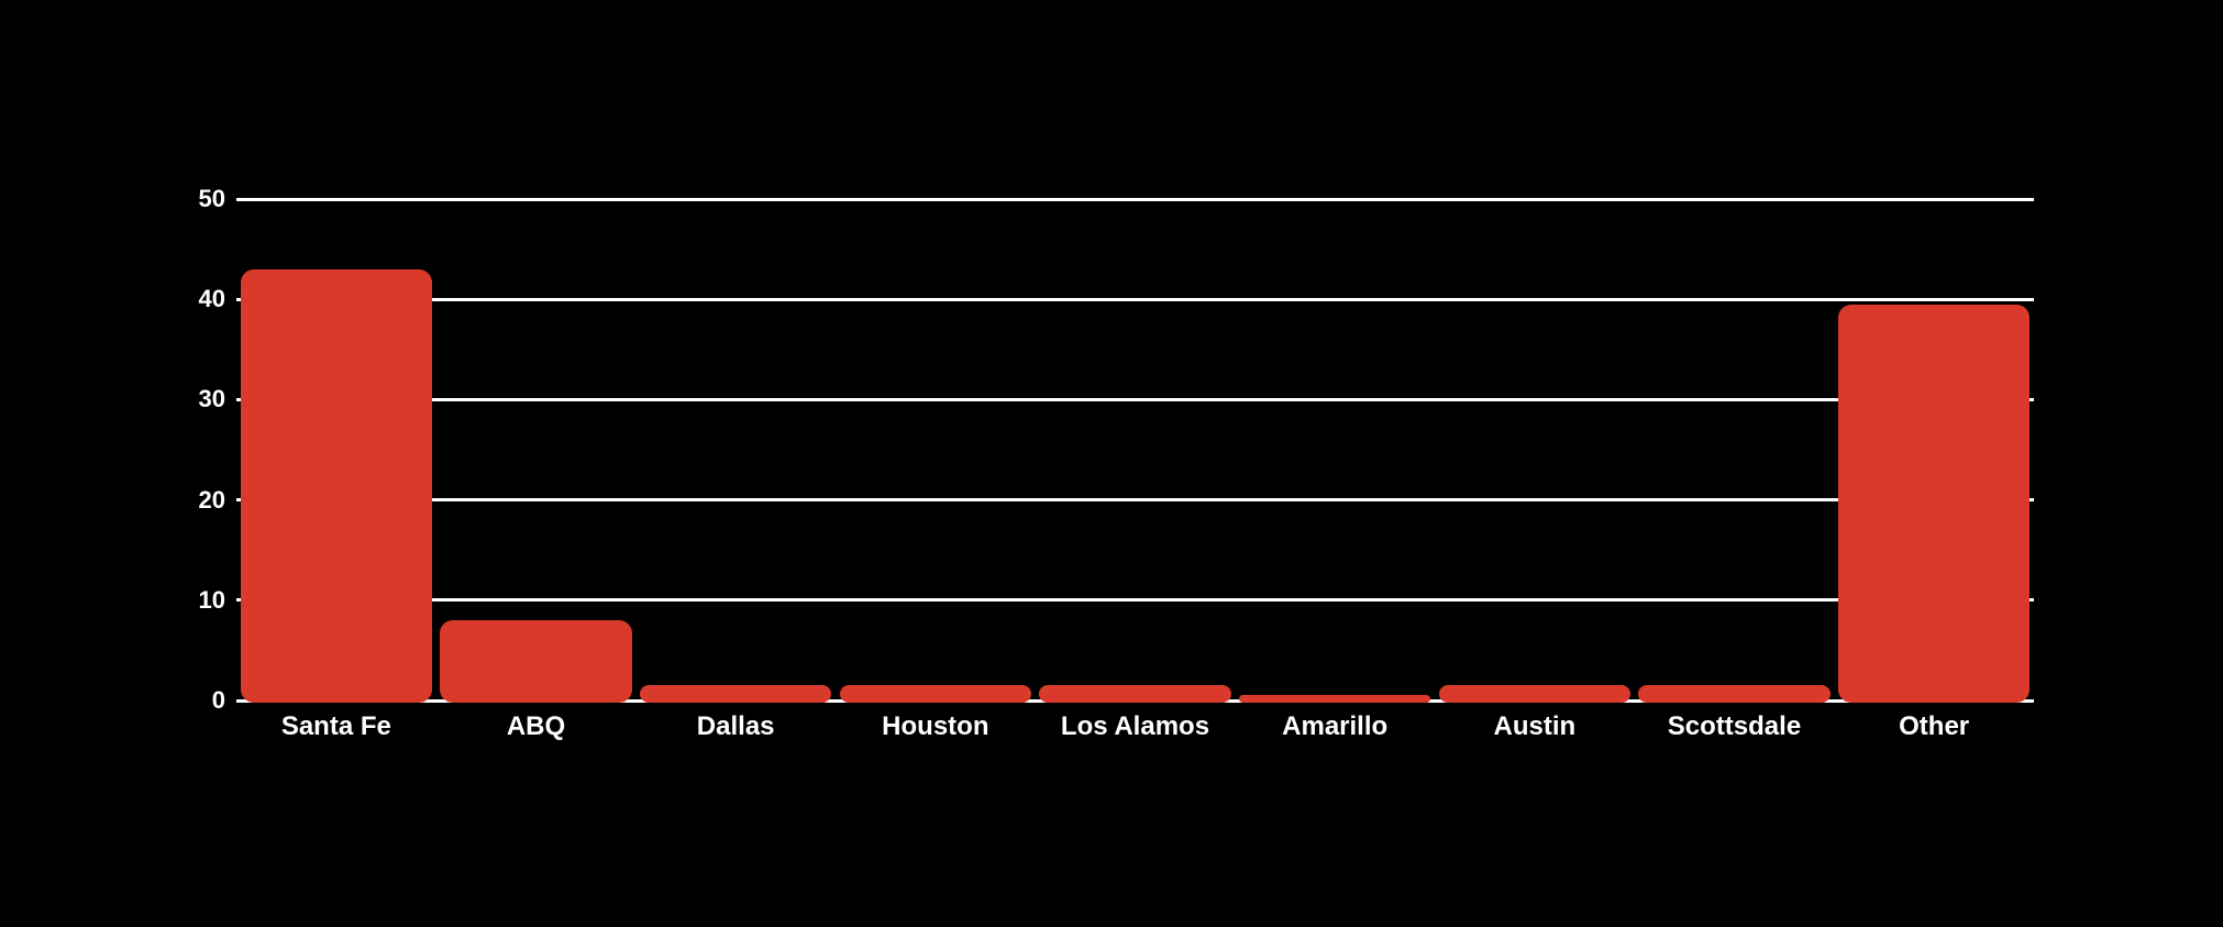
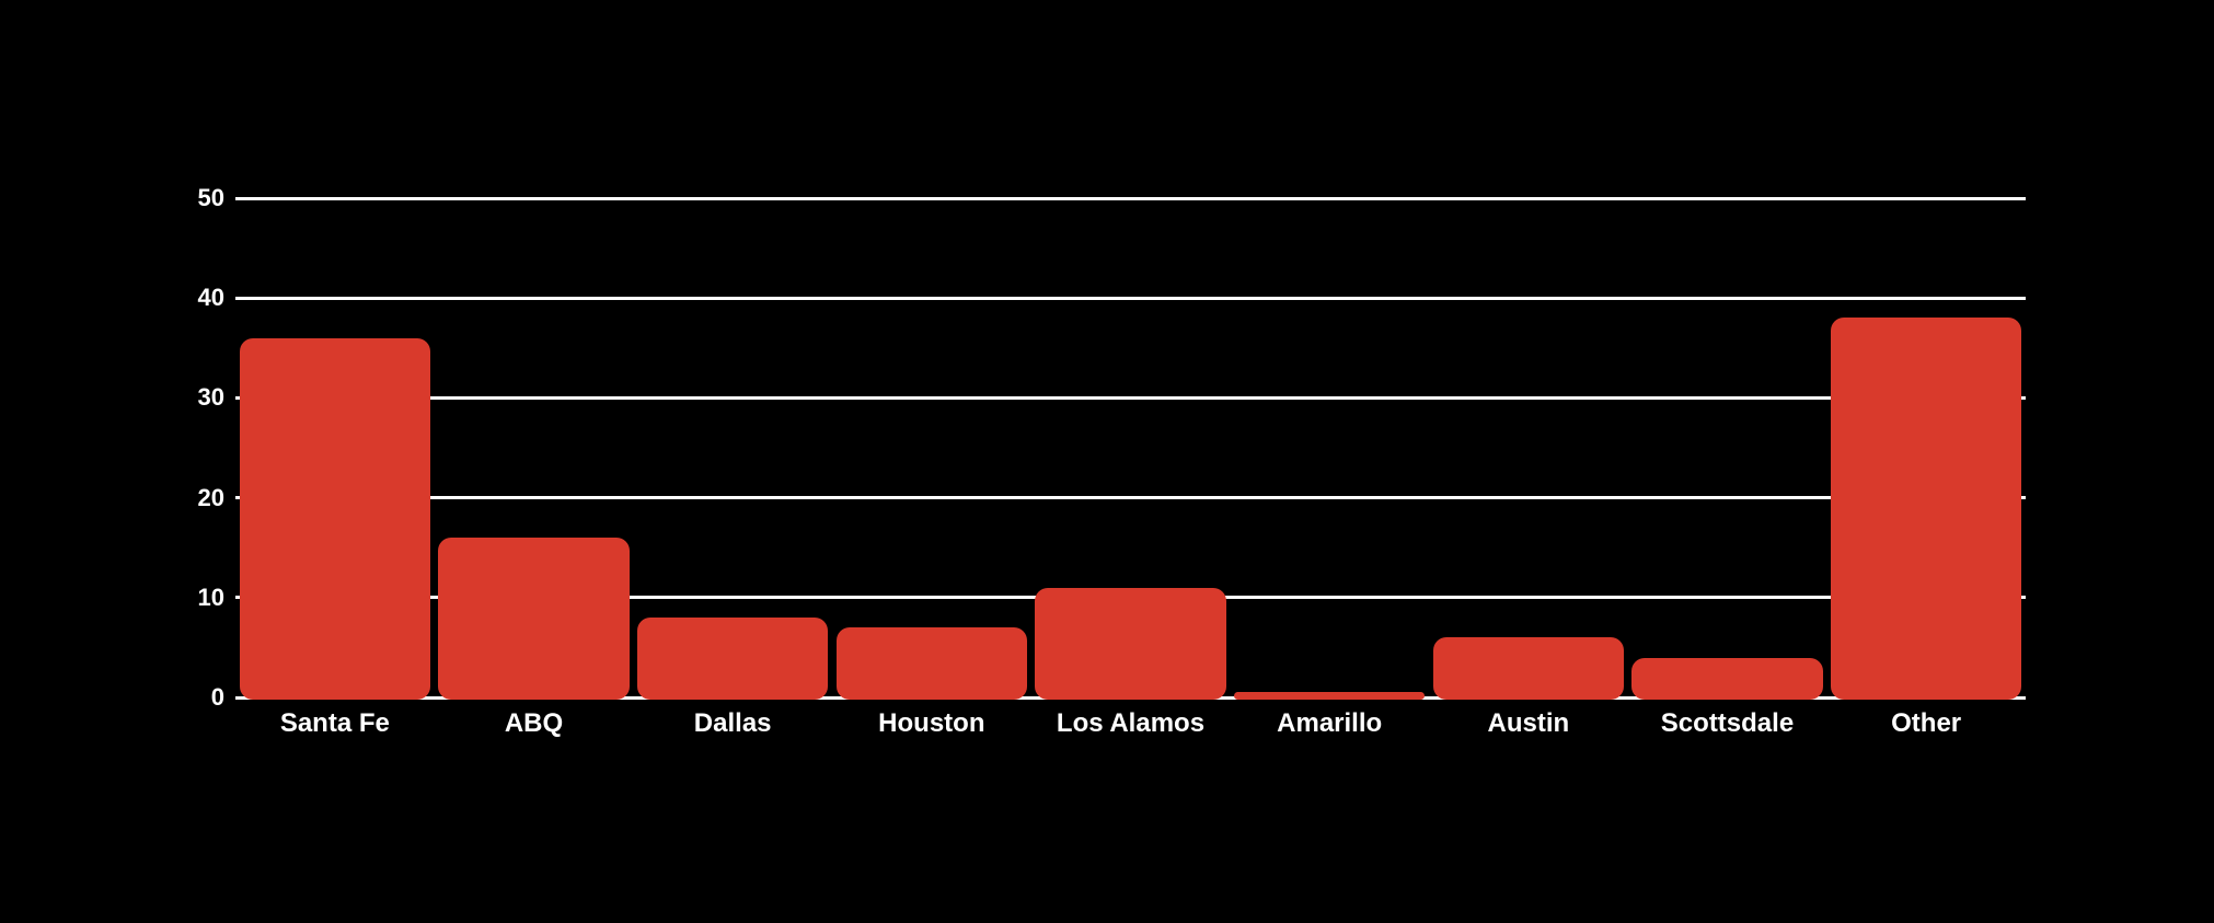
Santa Fe: 43 -> 36
ABQ: 8 -> 16
Dallas: 2 -> 8
Houston: 2 -> 7
Los Alamos: 2 -> 11
Austin: 2 -> 6
Scottsdale: 2 -> 4
Other: 40 -> 38
